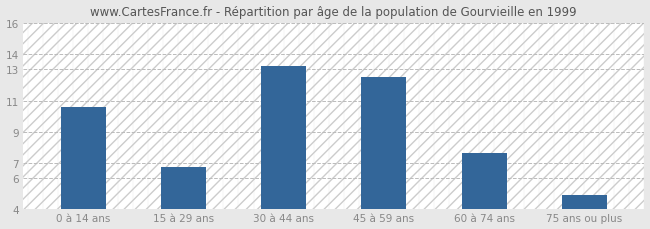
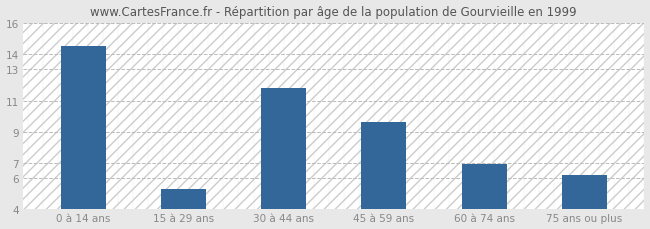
0 à 14 ans: 10.6 -> 14.5
15 à 29 ans: 6.7 -> 5.3
30 à 44 ans: 13.2 -> 11.8
45 à 59 ans: 12.5 -> 9.6
60 à 74 ans: 7.6 -> 6.9
75 ans ou plus: 4.9 -> 6.2
